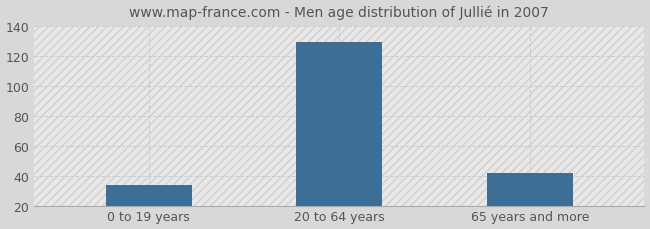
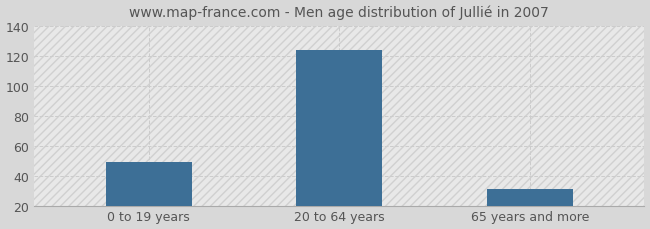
0 to 19 years: 34 -> 49
20 to 64 years: 129 -> 124
65 years and more: 42 -> 31
